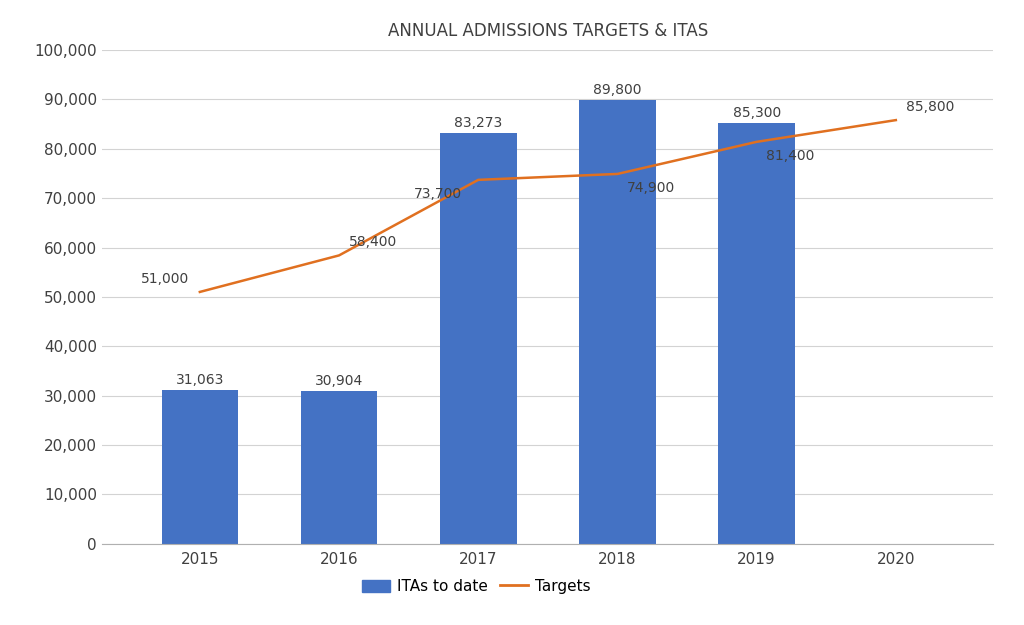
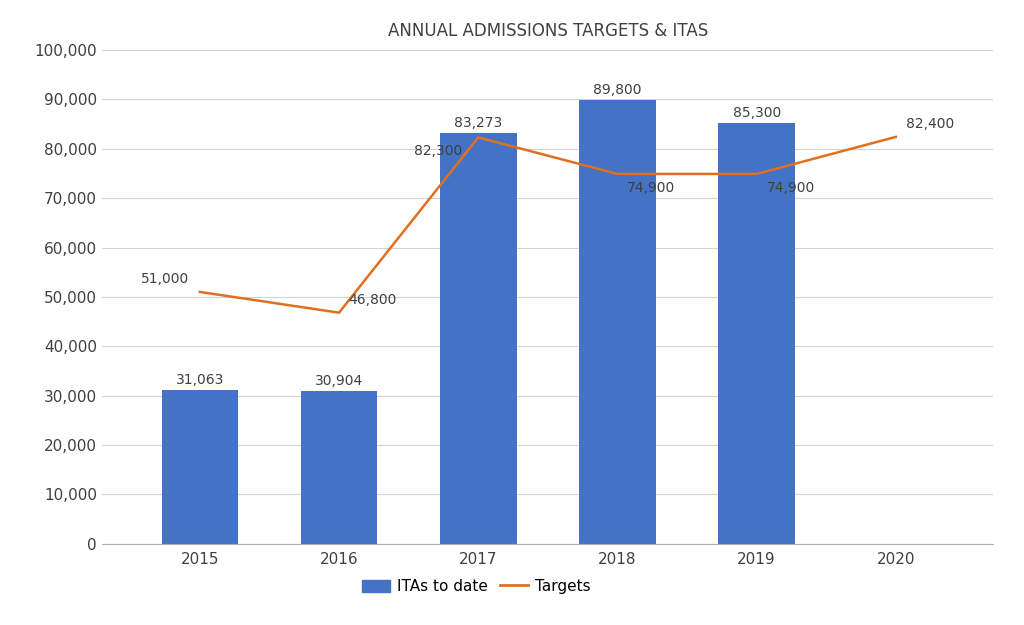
Targets/2016: 58,400 -> 46,800
Targets/2017: 73,700 -> 82,300
Targets/2019: 81,400 -> 74,900
Targets/2020: 85,800 -> 82,400
